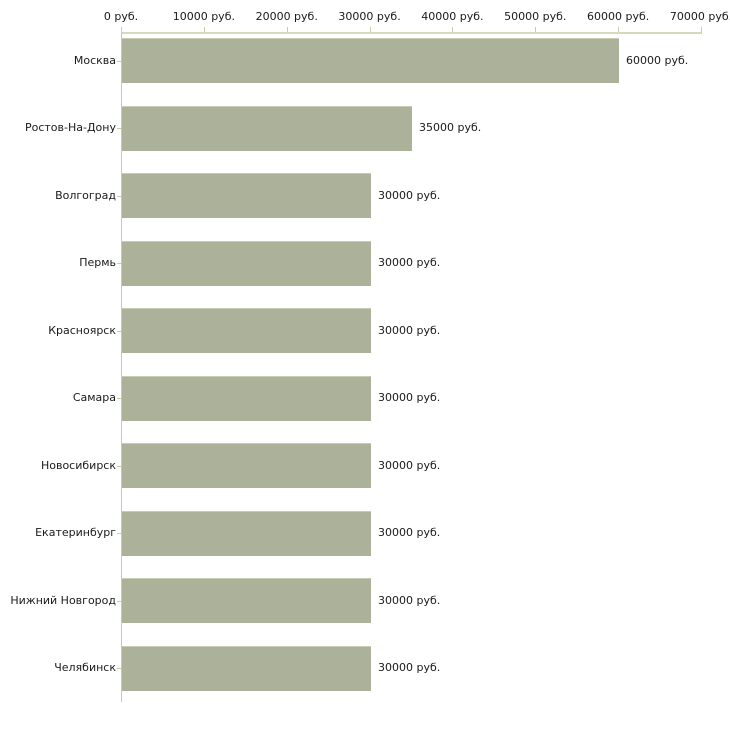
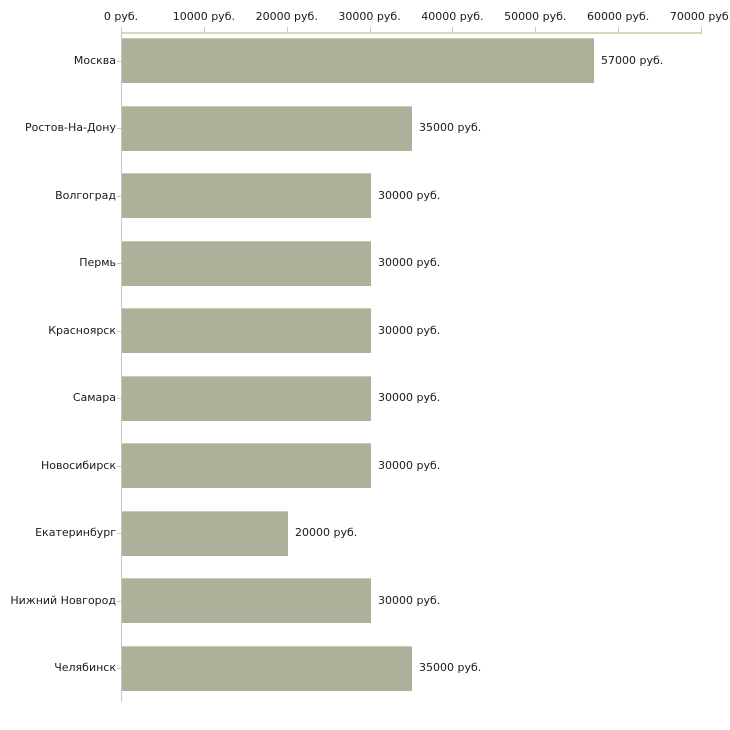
Москва: 60000 -> 57000
Екатеринбург: 30000 -> 20000
Челябинск: 30000 -> 35000
